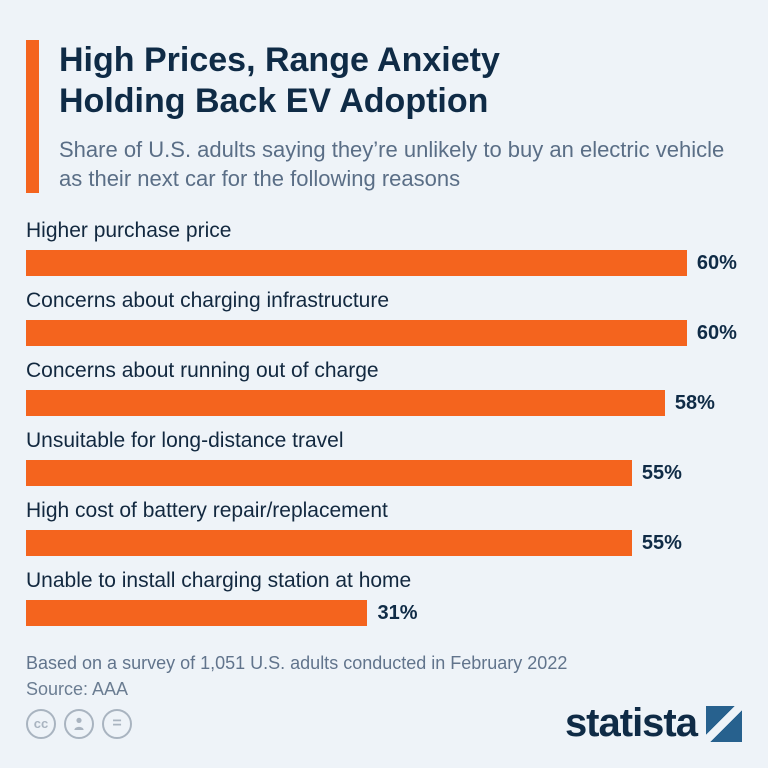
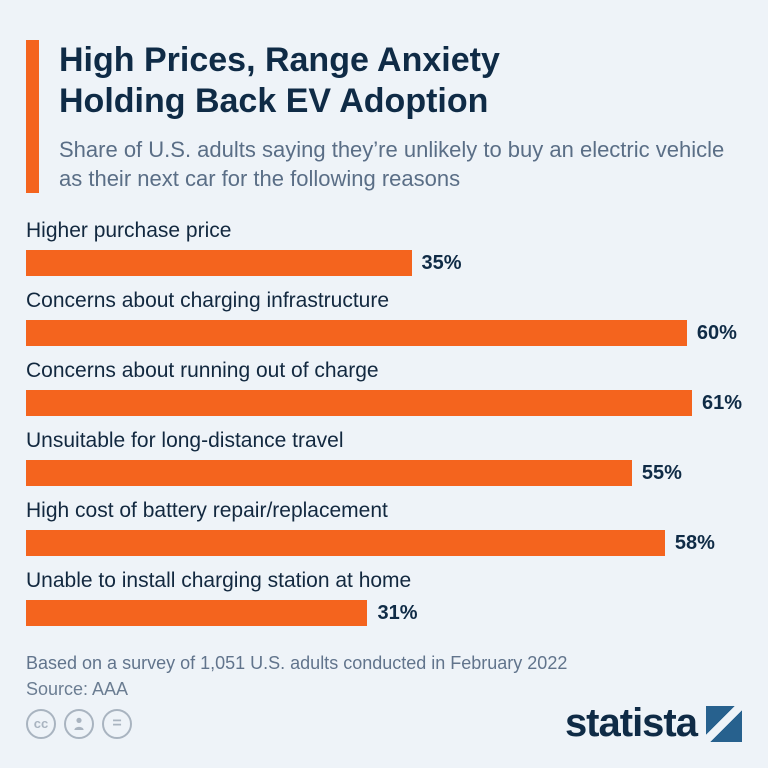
Higher purchase price: 60% -> 35%
Concerns about running out of charge: 58% -> 61%
High cost of battery repair/replacement: 55% -> 58%
